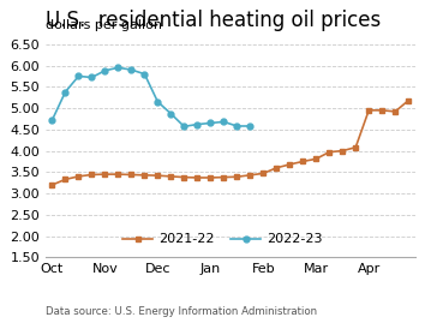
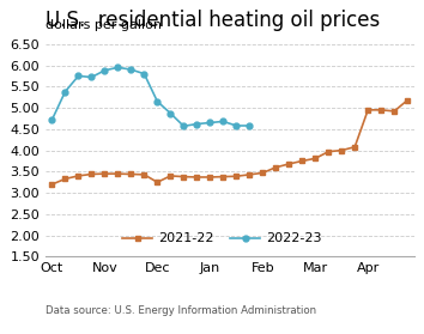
2021-22/Dec: 3.42 -> 3.25
